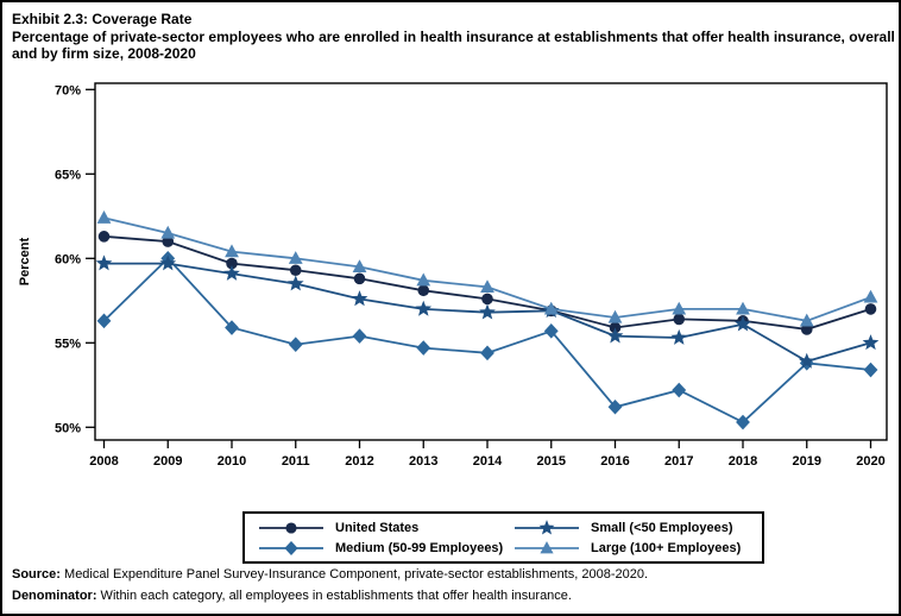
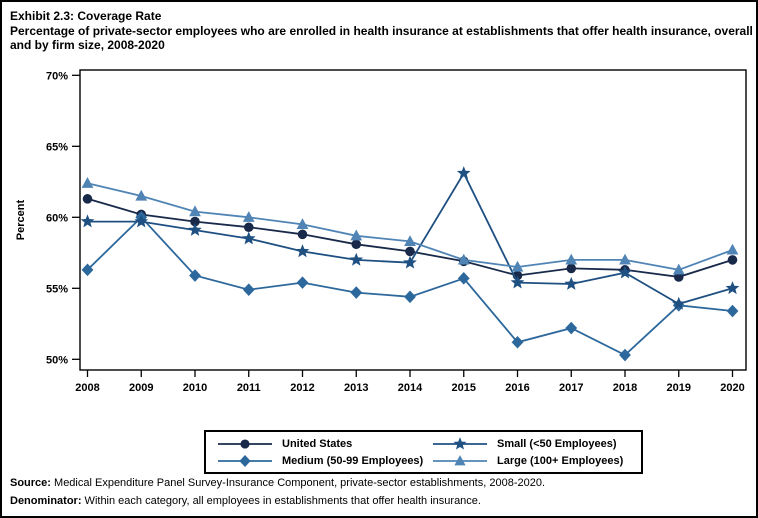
United States/2009: 61.0% -> 60.2%
Small (<50 Employees)/2015: 56.9% -> 63.1%
